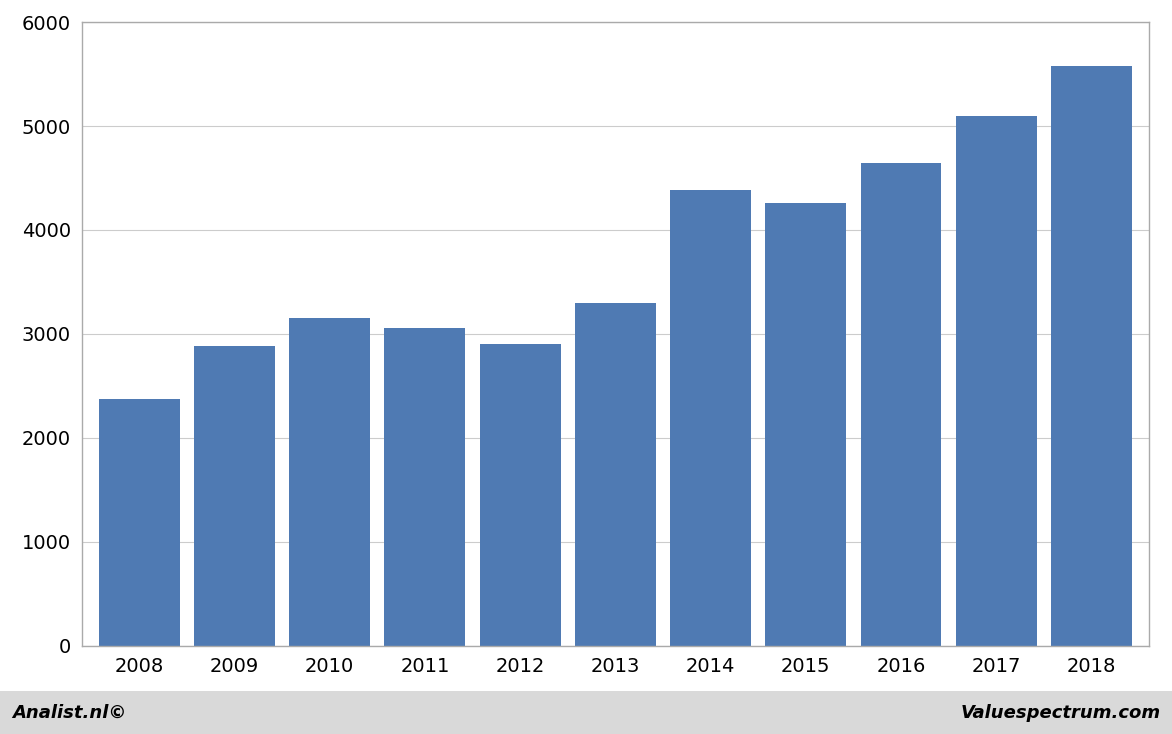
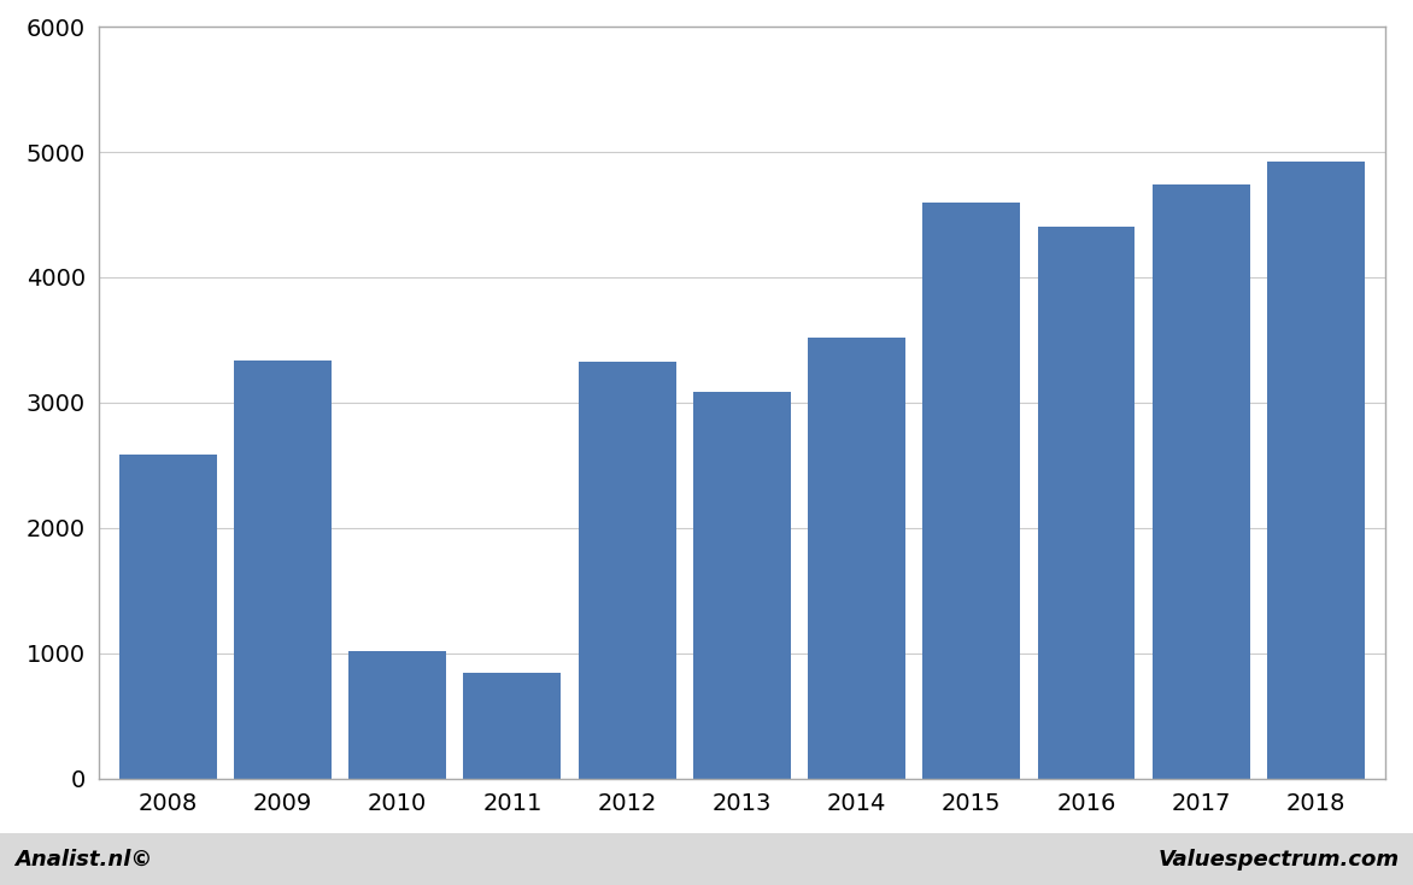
2008: 2370 -> 2590
2009: 2880 -> 3340
2010: 3150 -> 1020
2011: 3060 -> 850
2012: 2900 -> 3330
2013: 3300 -> 3090
2014: 4380 -> 3520
2015: 4260 -> 4600
2016: 4640 -> 4400
2017: 5100 -> 4740
2018: 5580 -> 4920
